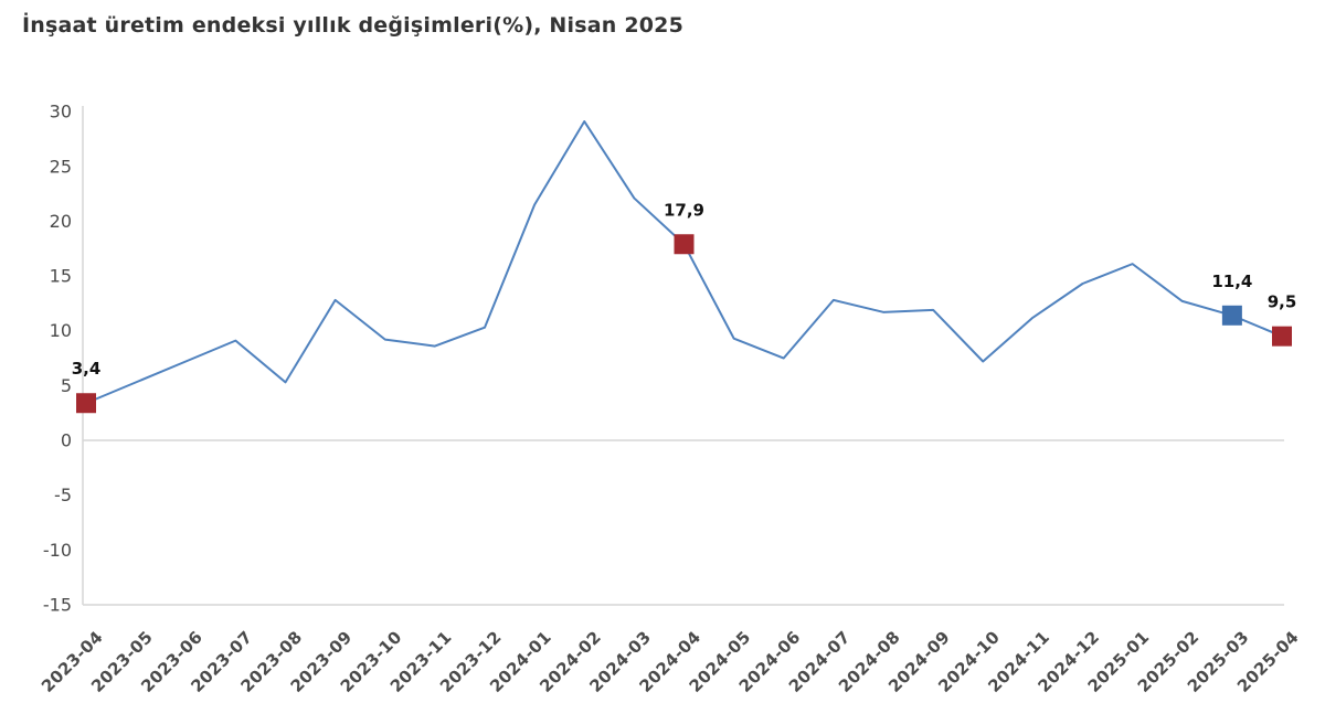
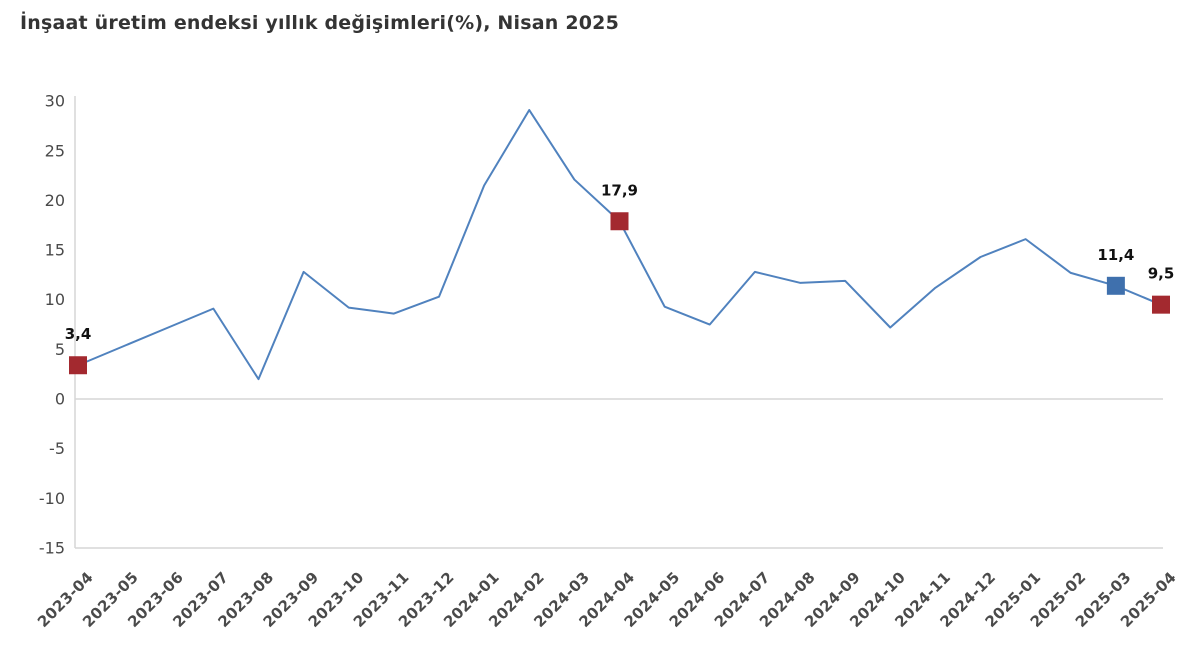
2023-08: 5 -> 2
